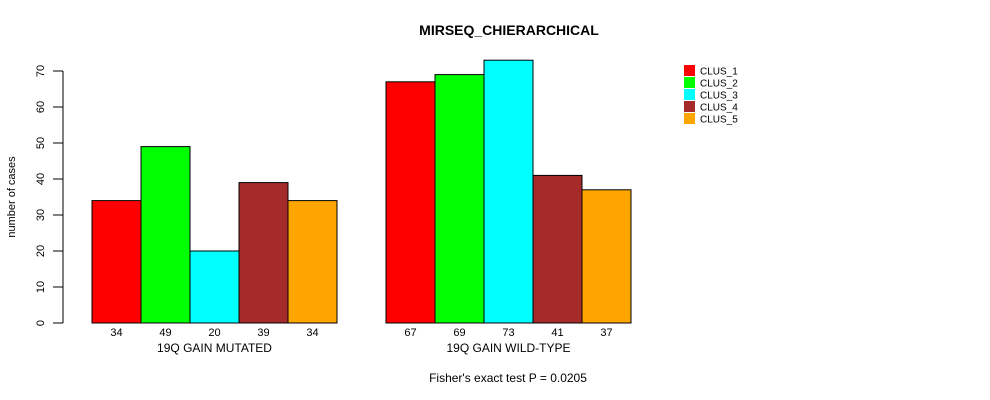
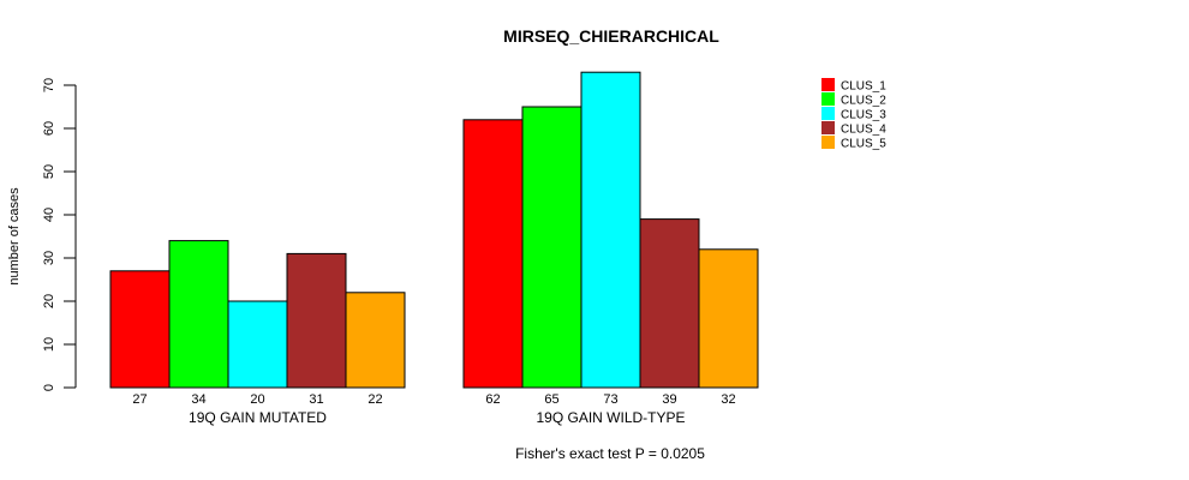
CLUS_1/19Q GAIN MUTATED: 34 -> 27
CLUS_2/19Q GAIN MUTATED: 49 -> 34
CLUS_4/19Q GAIN MUTATED: 39 -> 31
CLUS_5/19Q GAIN MUTATED: 34 -> 22
CLUS_1/19Q GAIN WILD-TYPE: 67 -> 62
CLUS_2/19Q GAIN WILD-TYPE: 69 -> 65
CLUS_4/19Q GAIN WILD-TYPE: 41 -> 39
CLUS_5/19Q GAIN WILD-TYPE: 37 -> 32
